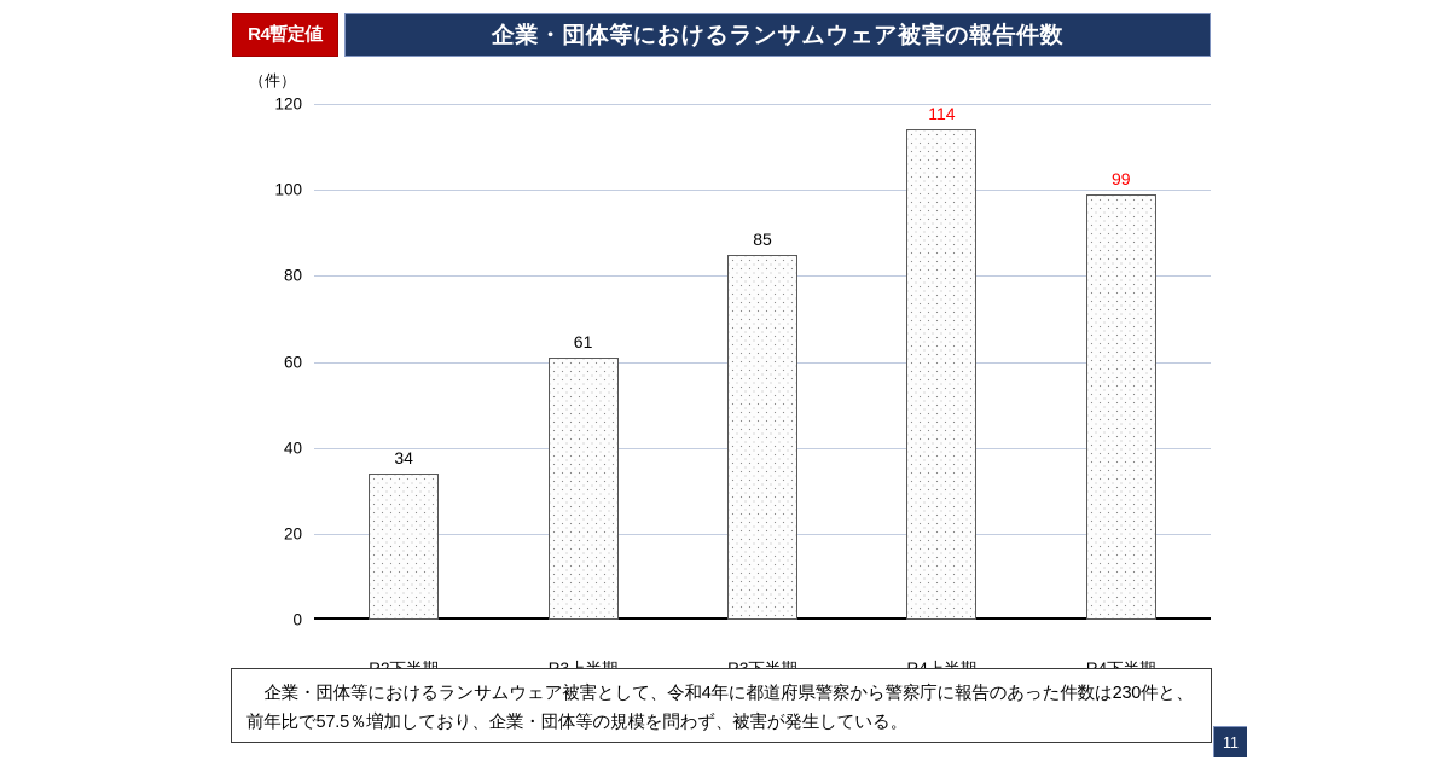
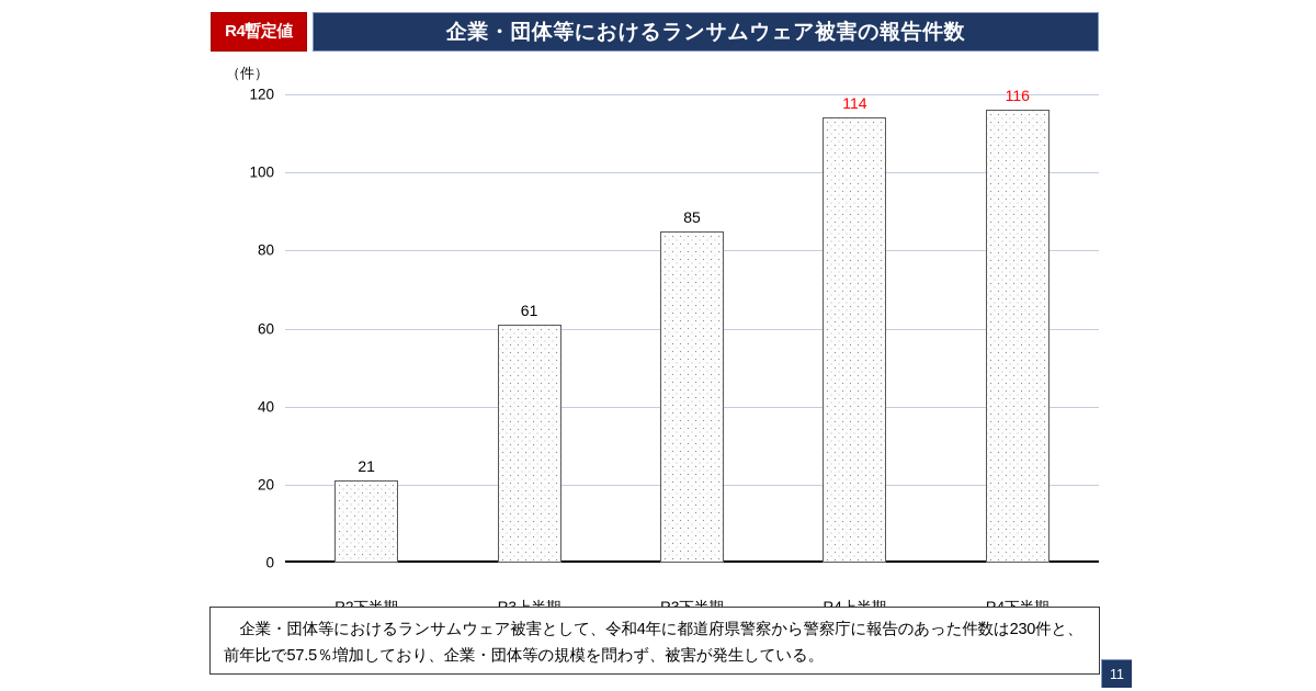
R2下半期: 34 -> 21
R4下半期: 99 -> 116
